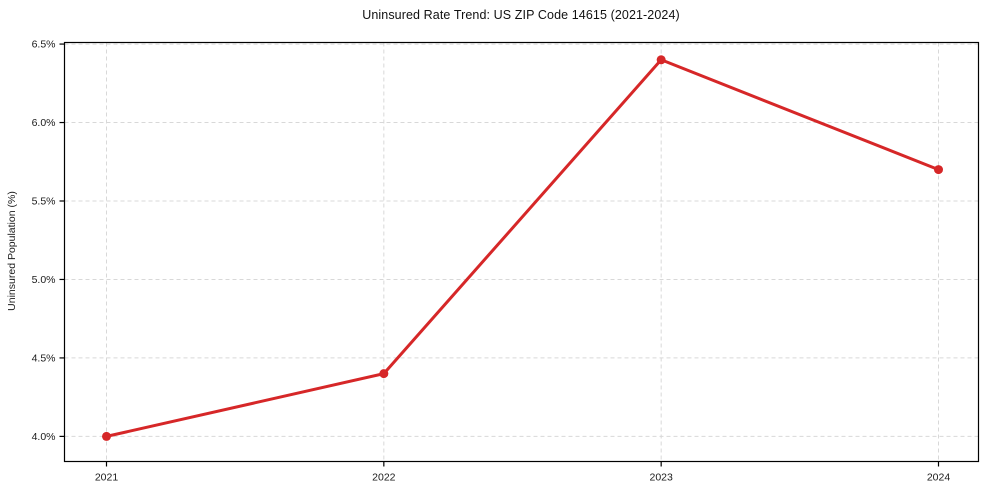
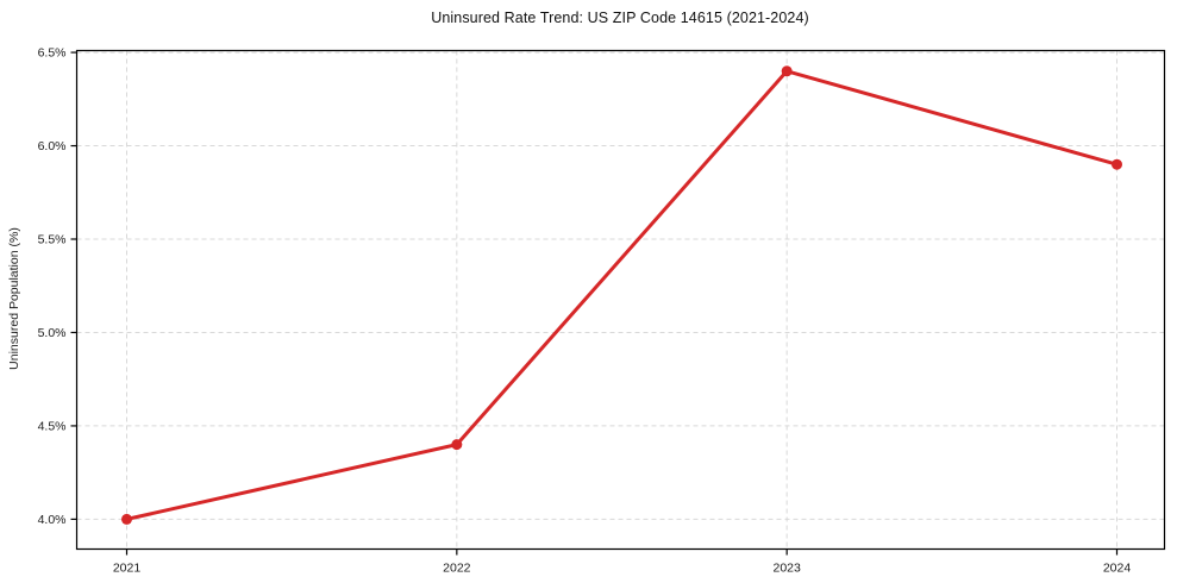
2024: 5.7% -> 5.9%
